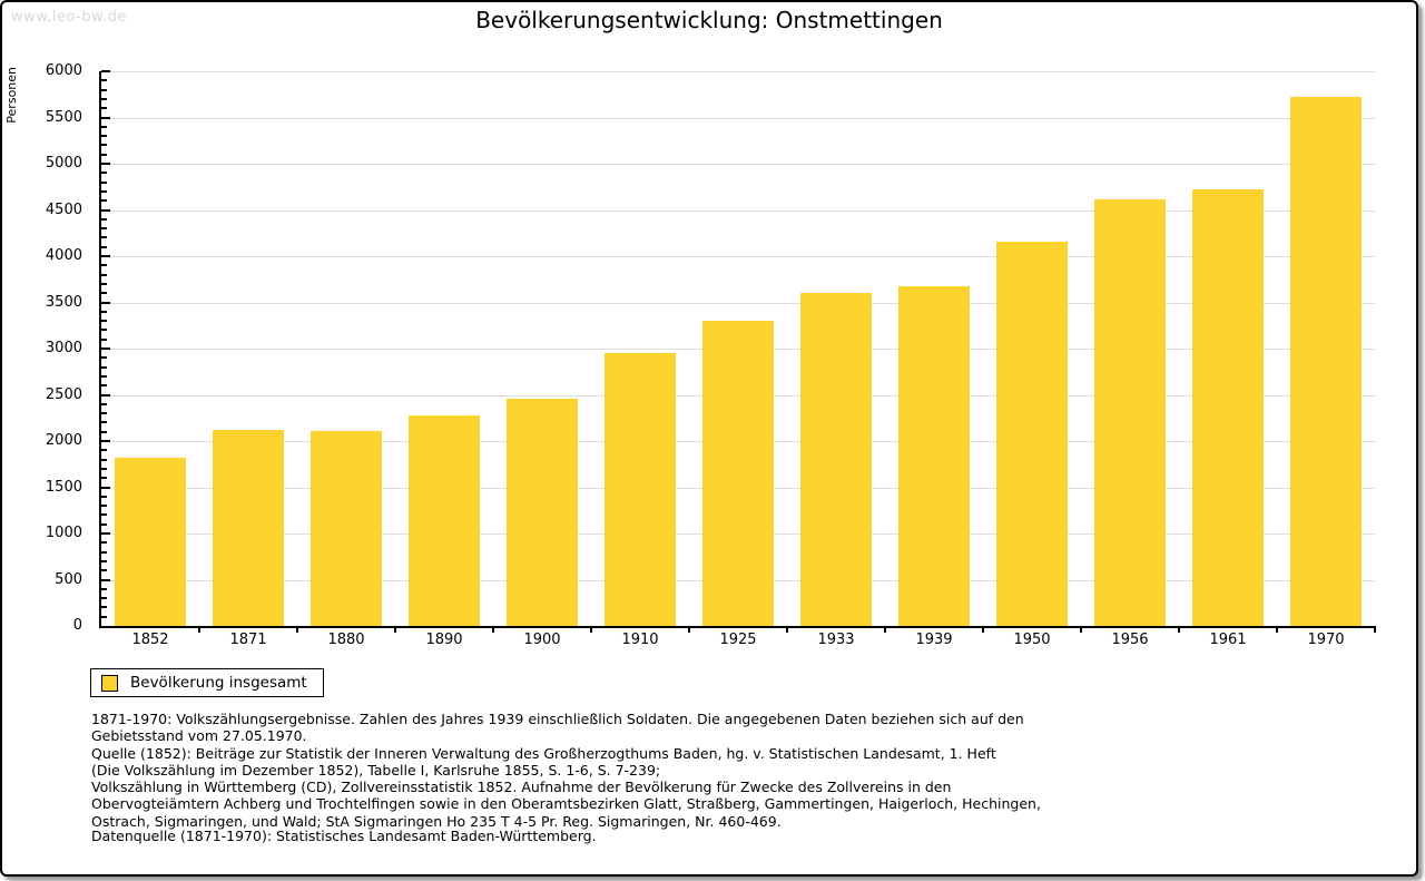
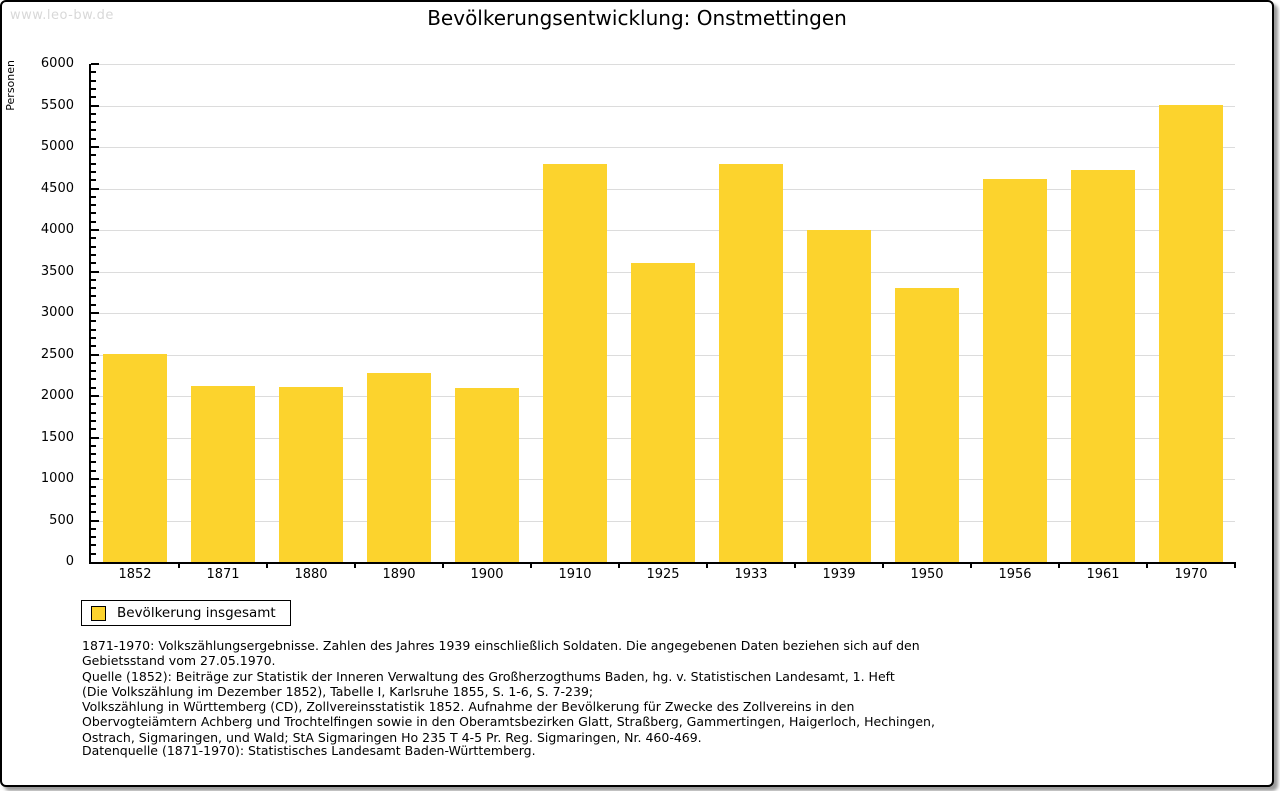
1852: 1800 -> 2500
1900: 2500 -> 2100
1910: 3000 -> 4800
1925: 3300 -> 3600
1933: 3600 -> 4800
1939: 3700 -> 4000
1950: 4200 -> 3300
1970: 5700 -> 5500
